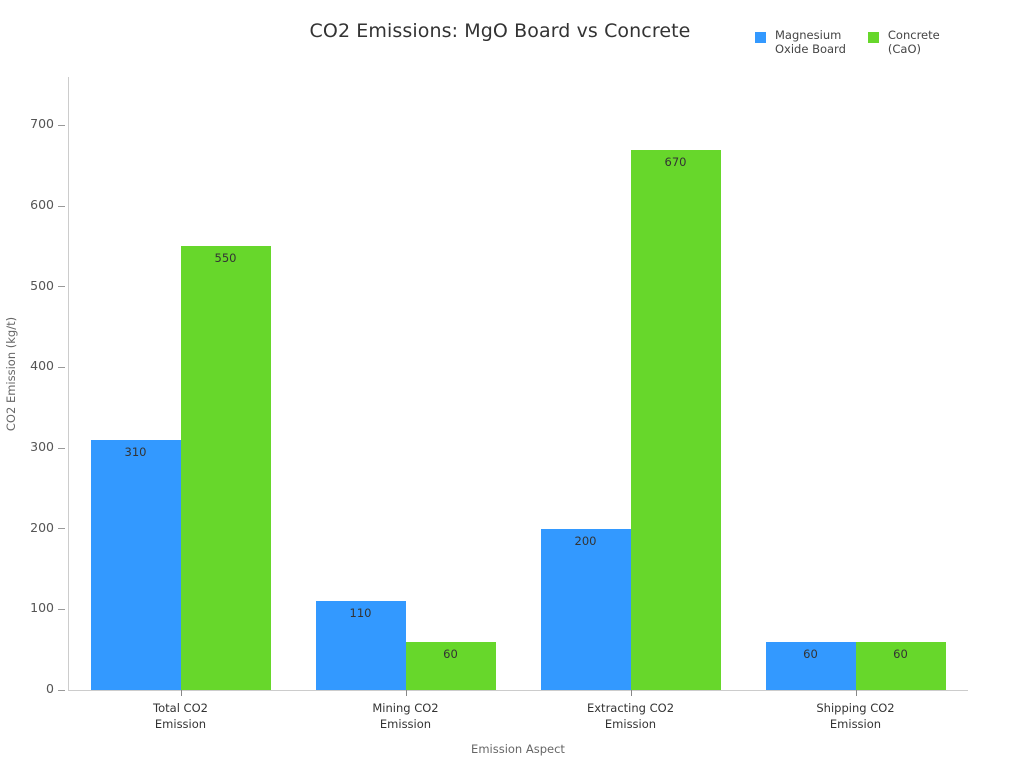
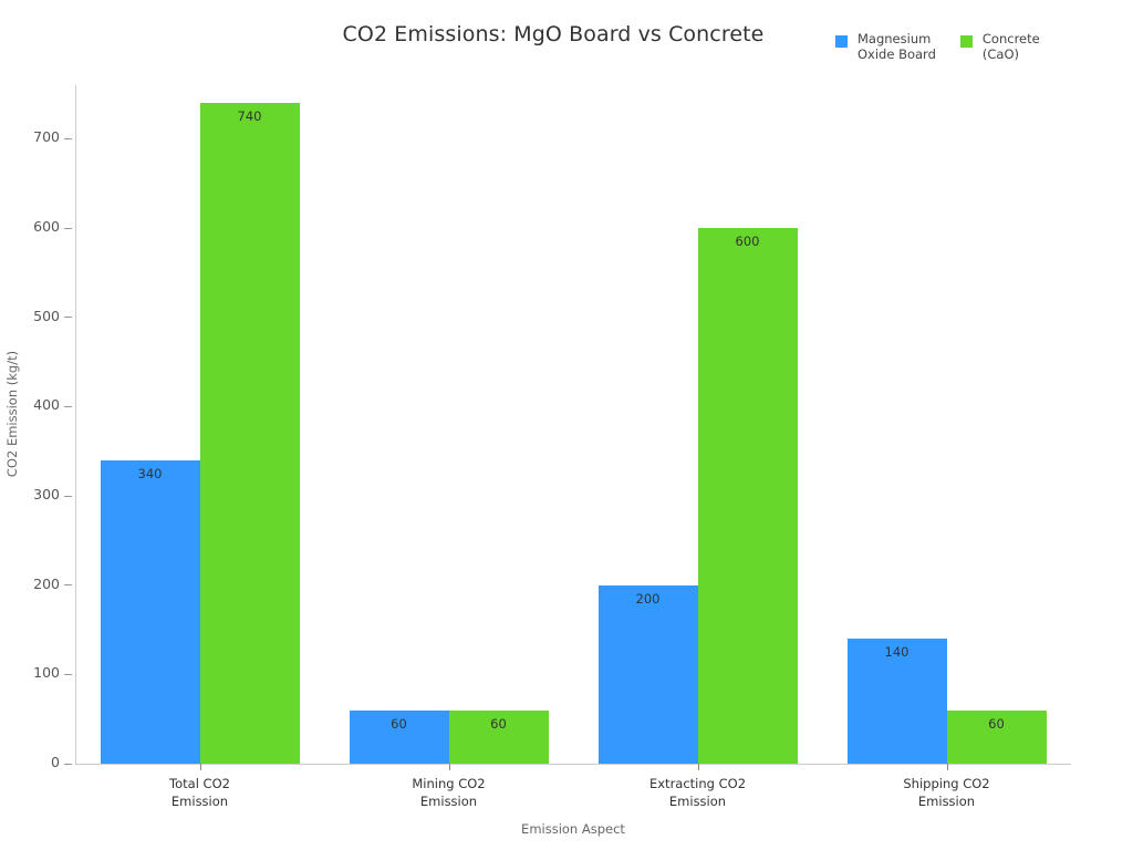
Magnesium Oxide Board/Total CO2 Emission: 310 -> 340
Concrete (CaO)/Total CO2 Emission: 550 -> 740
Magnesium Oxide Board/Mining CO2 Emission: 110 -> 60
Concrete (CaO)/Extracting CO2 Emission: 670 -> 600
Magnesium Oxide Board/Shipping CO2 Emission: 60 -> 140
